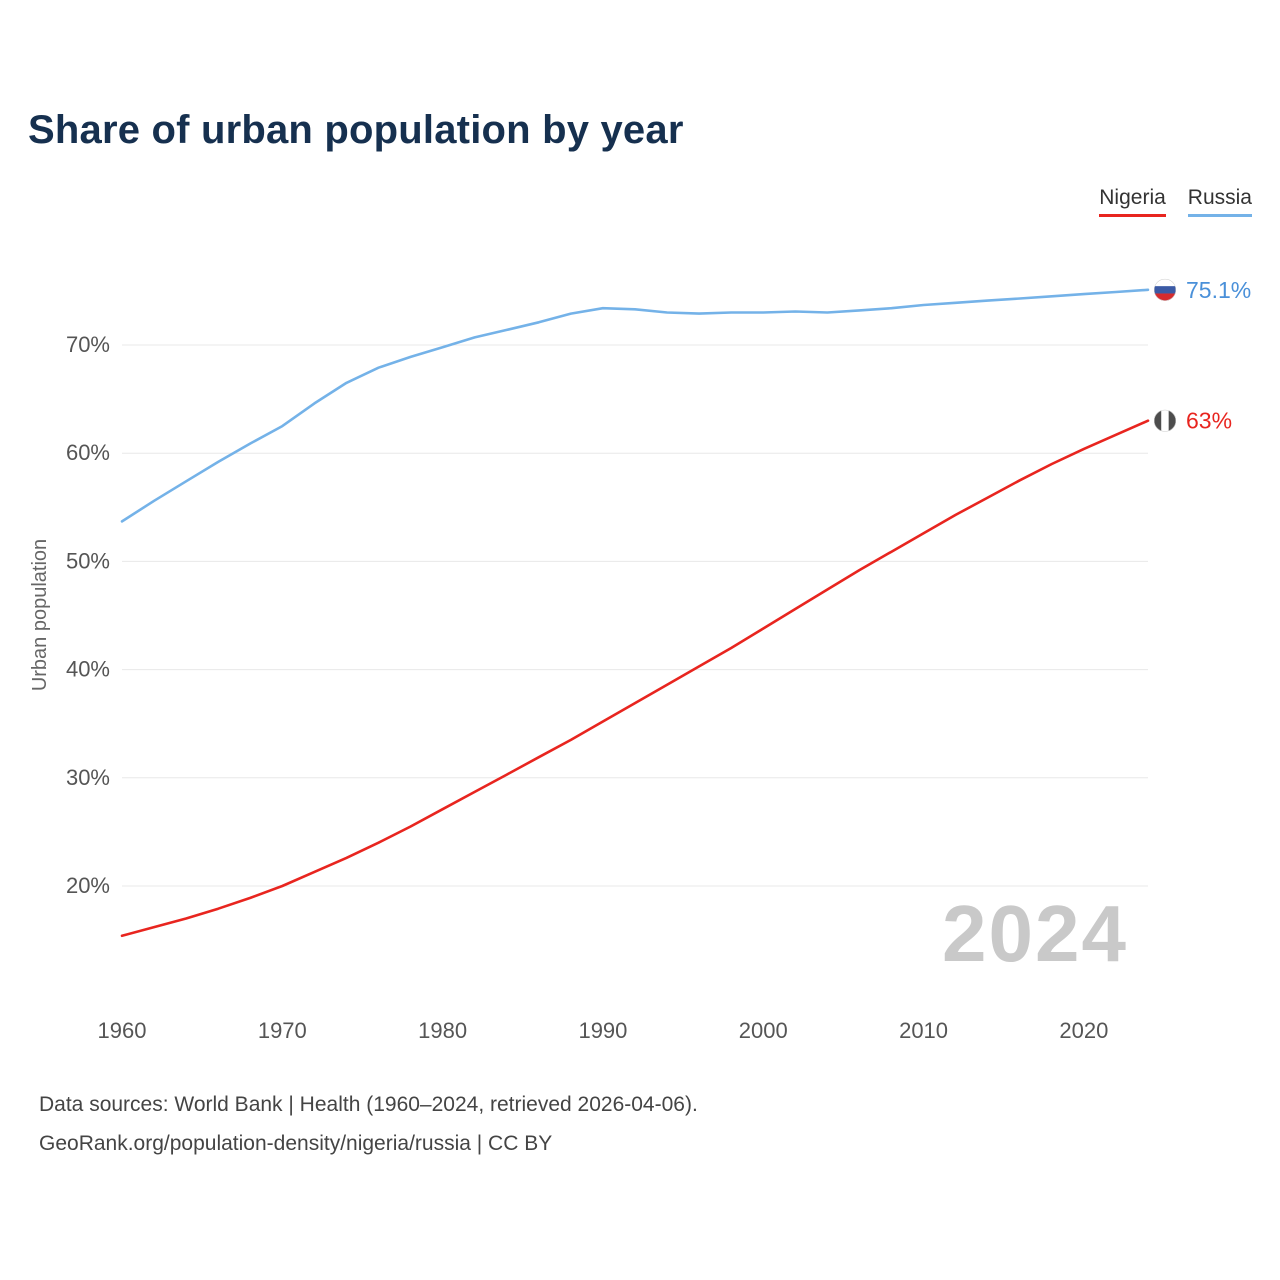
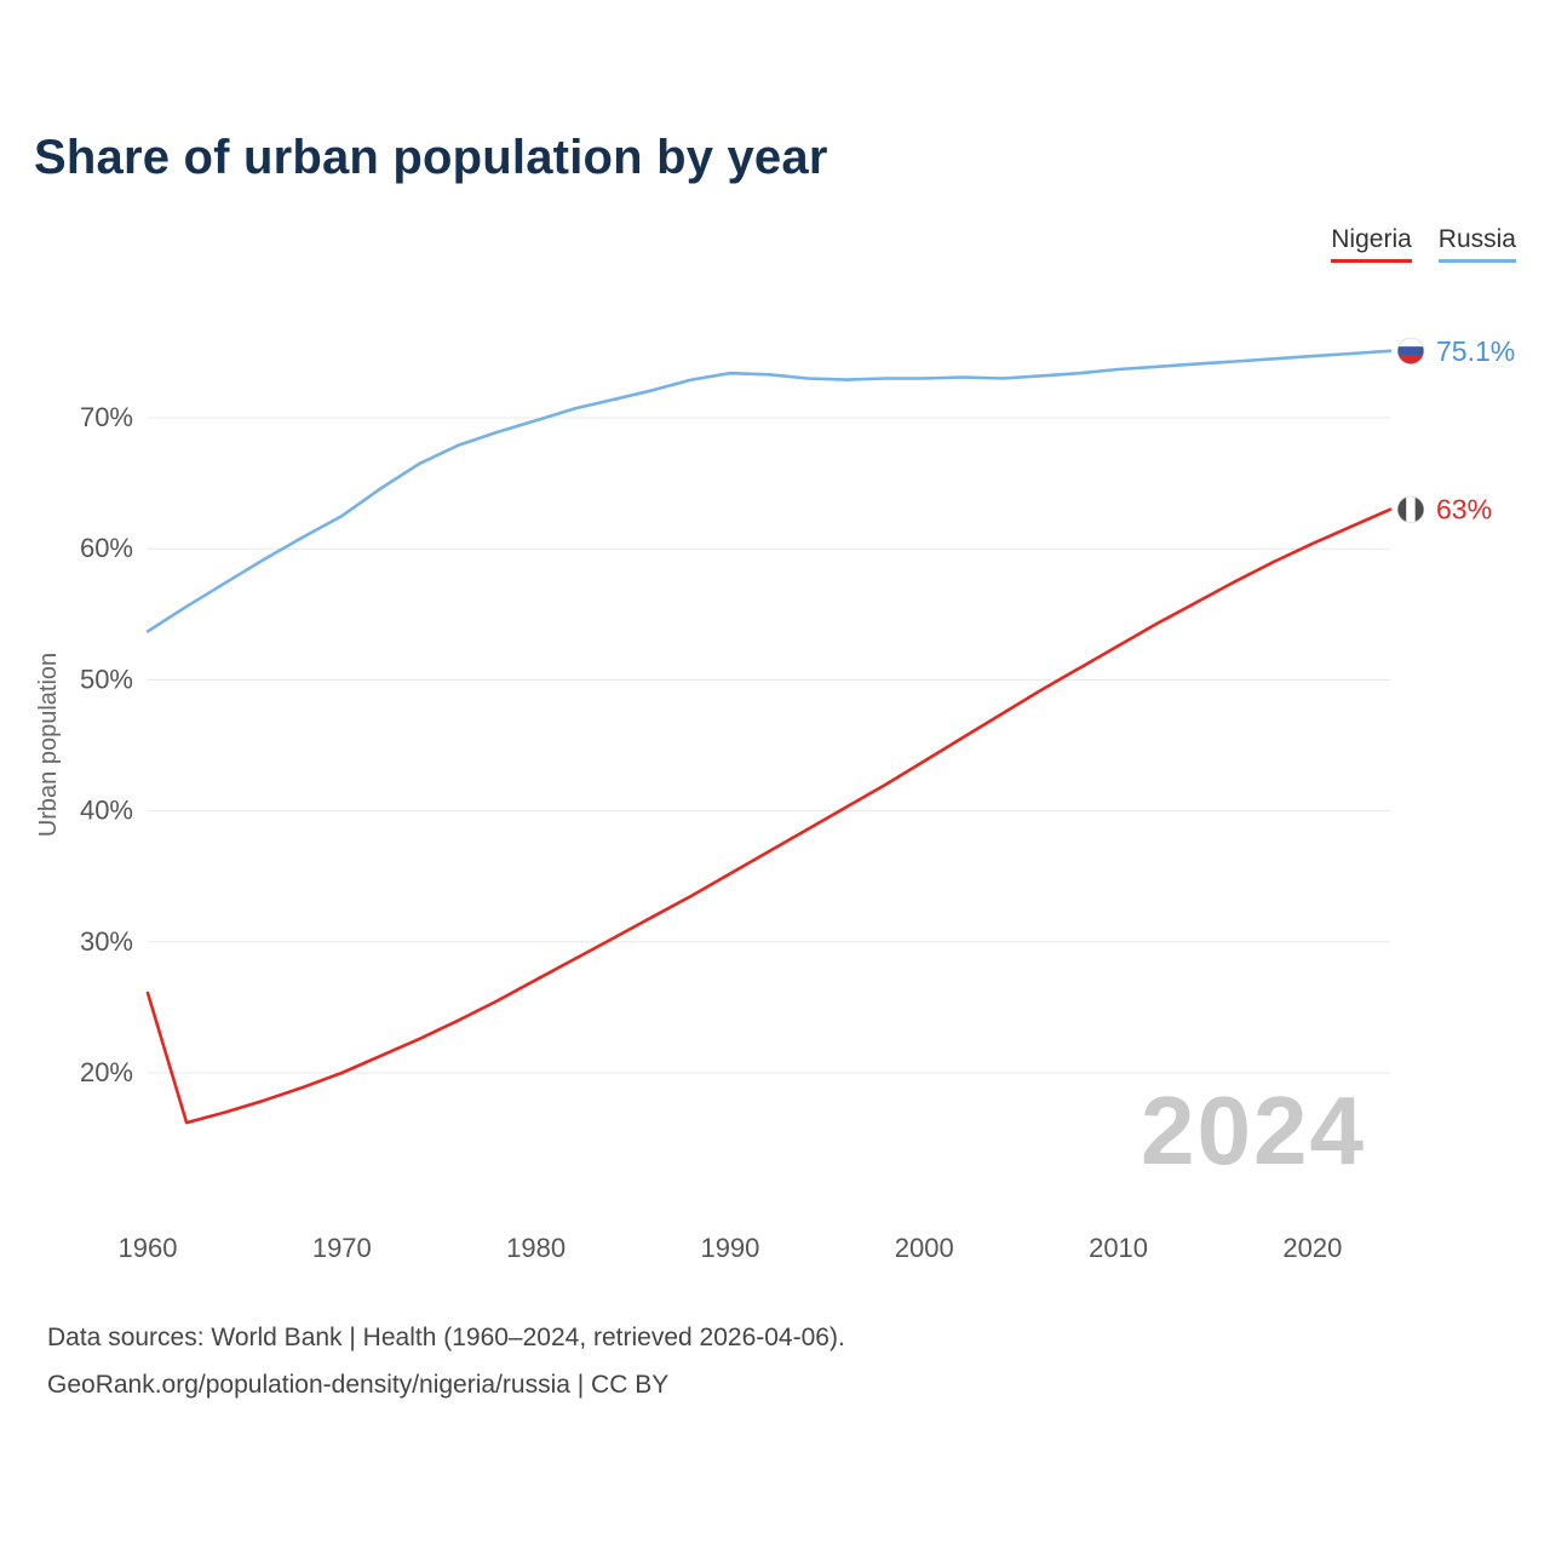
Nigeria/1960: 15.4% -> 26.1%
